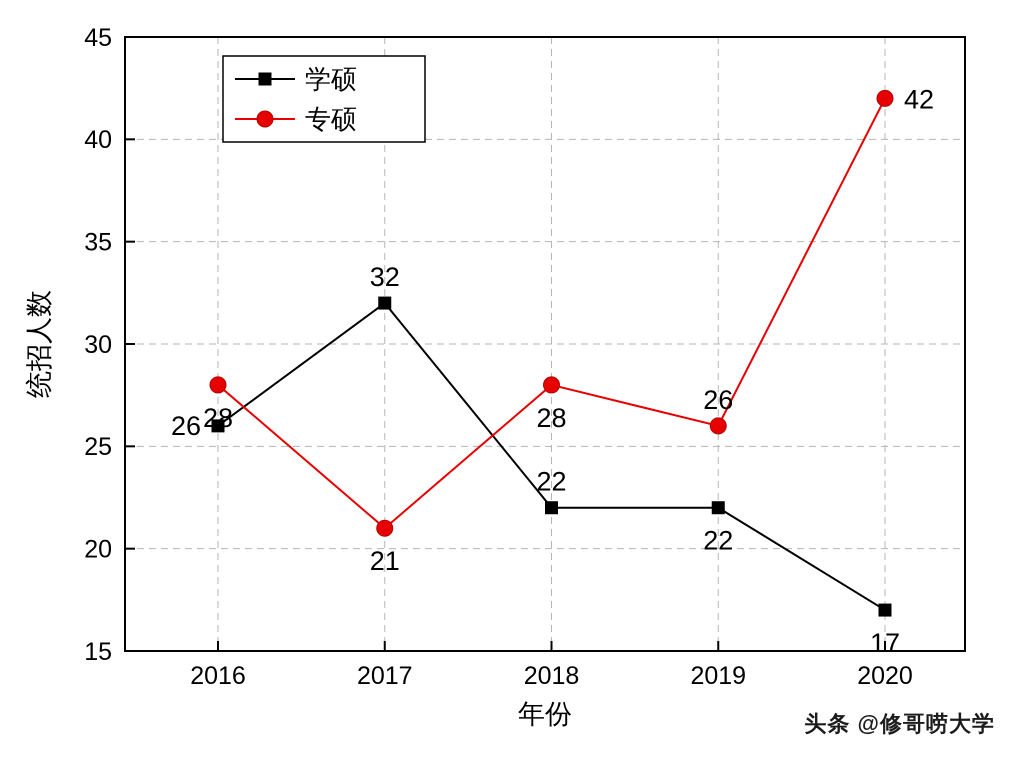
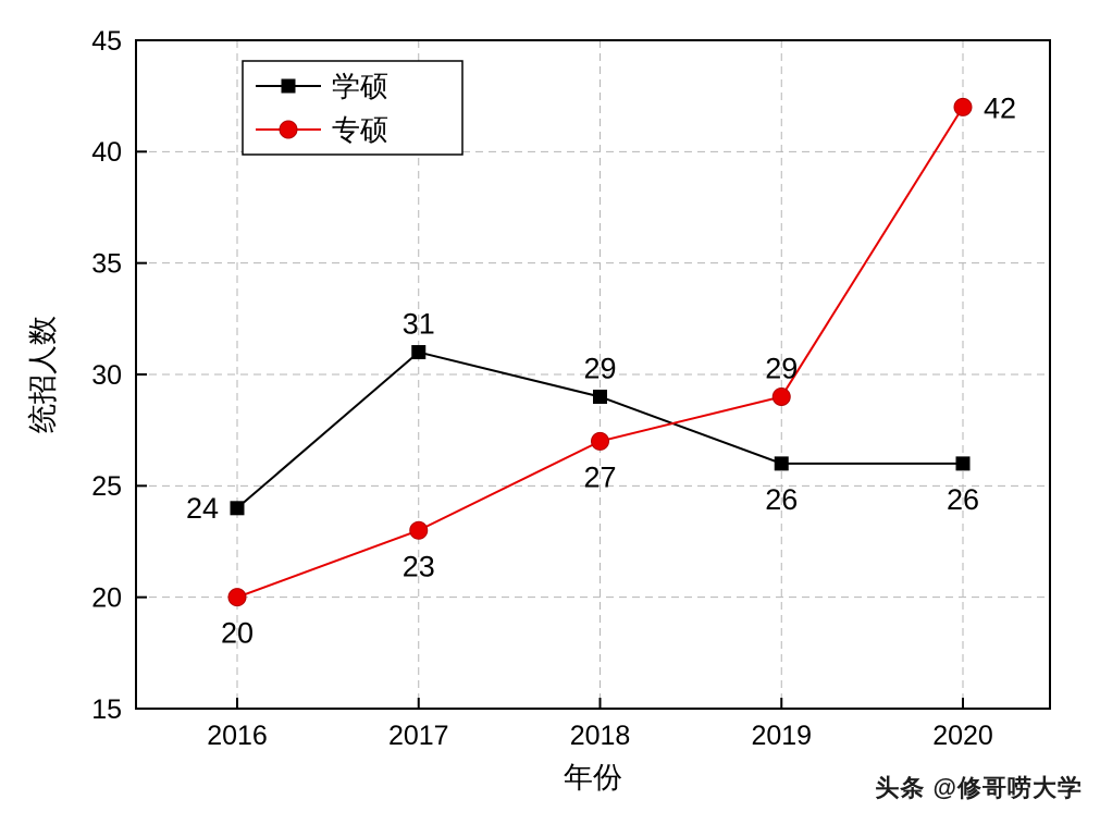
学硕/2016: 26 -> 24
专硕/2016: 28 -> 20
学硕/2017: 32 -> 31
专硕/2017: 21 -> 23
学硕/2018: 22 -> 29
专硕/2018: 28 -> 27
学硕/2019: 22 -> 26
专硕/2019: 26 -> 29
学硕/2020: 17 -> 26
